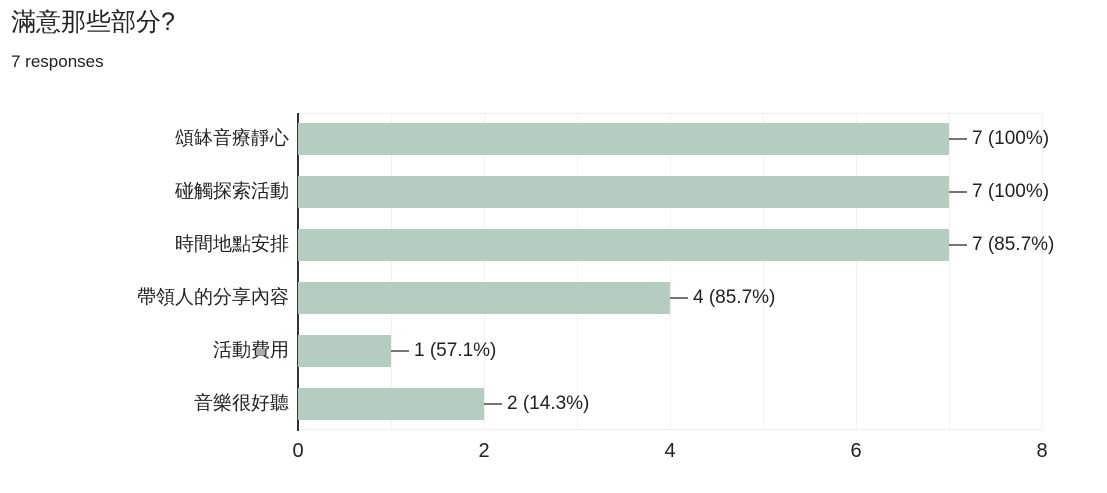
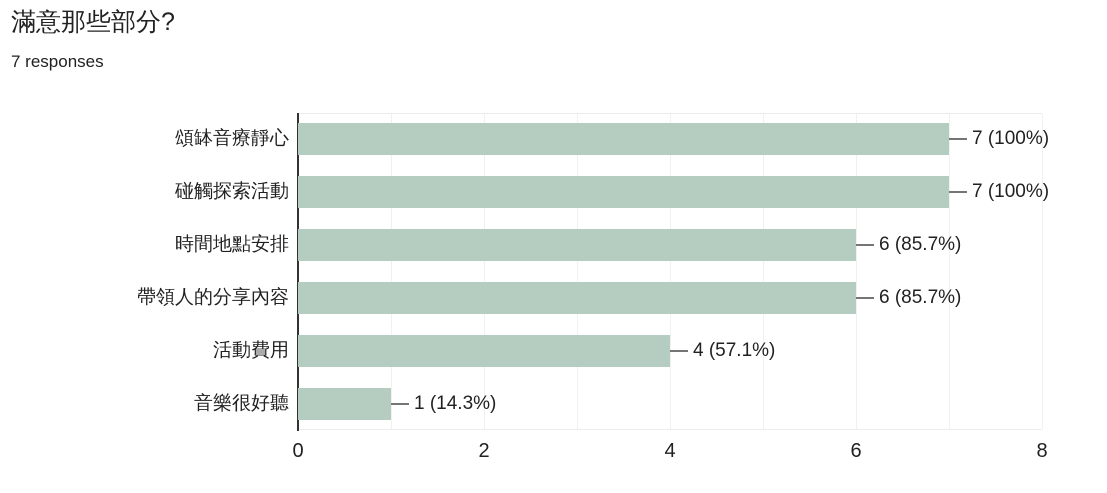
時間地點安排: 7 -> 6
帶領人的分享內容: 4 -> 6
活動費用: 1 -> 4
音樂很好聽: 2 -> 1
